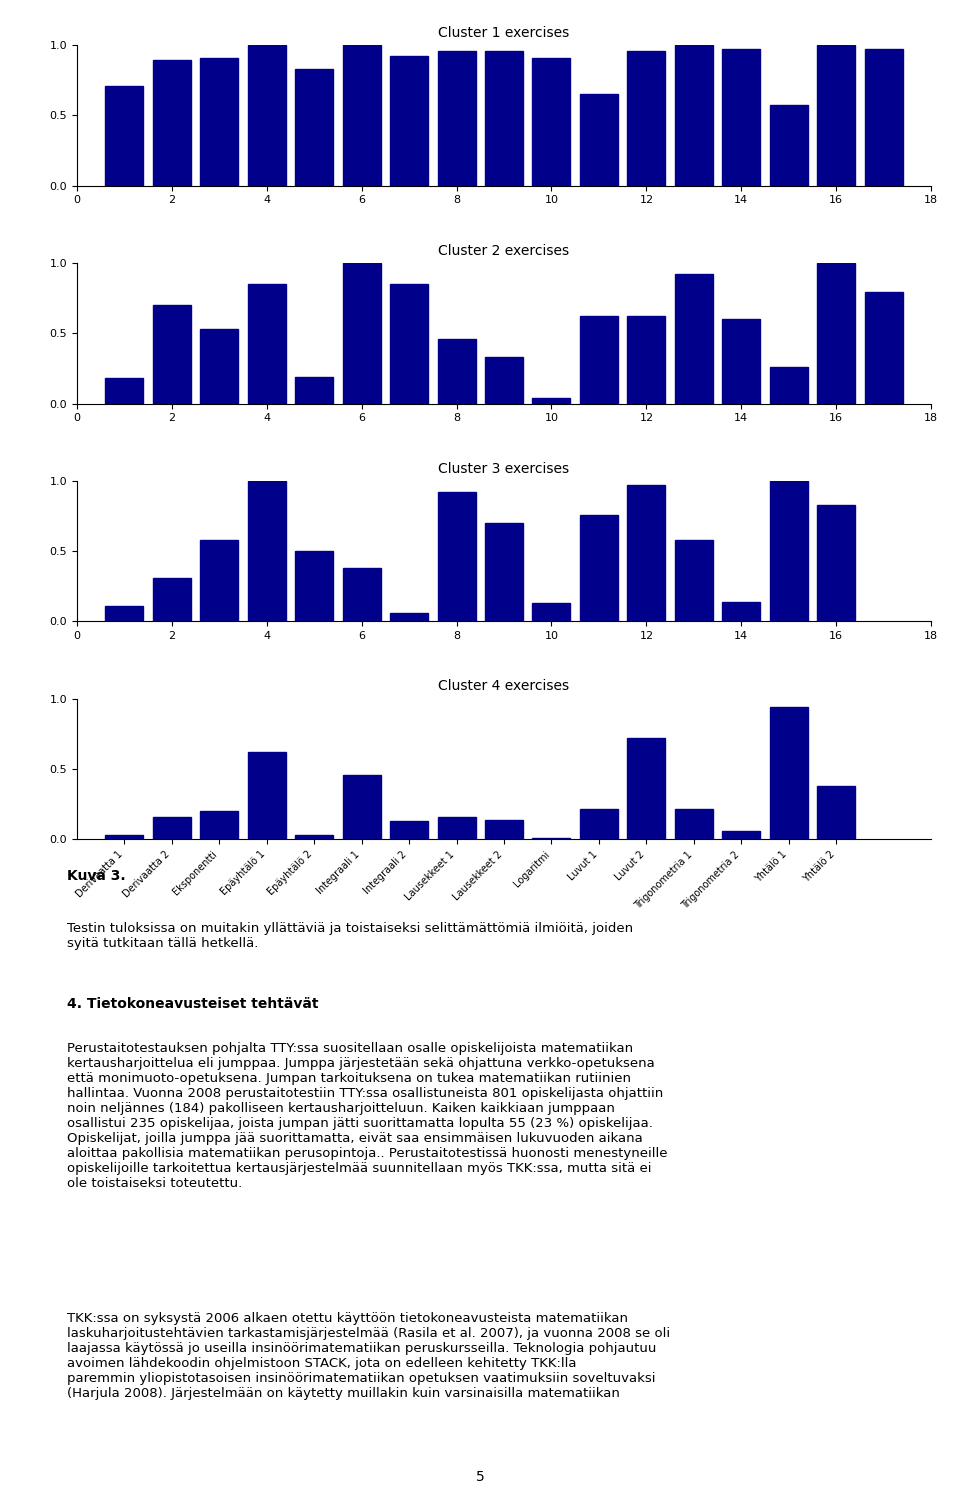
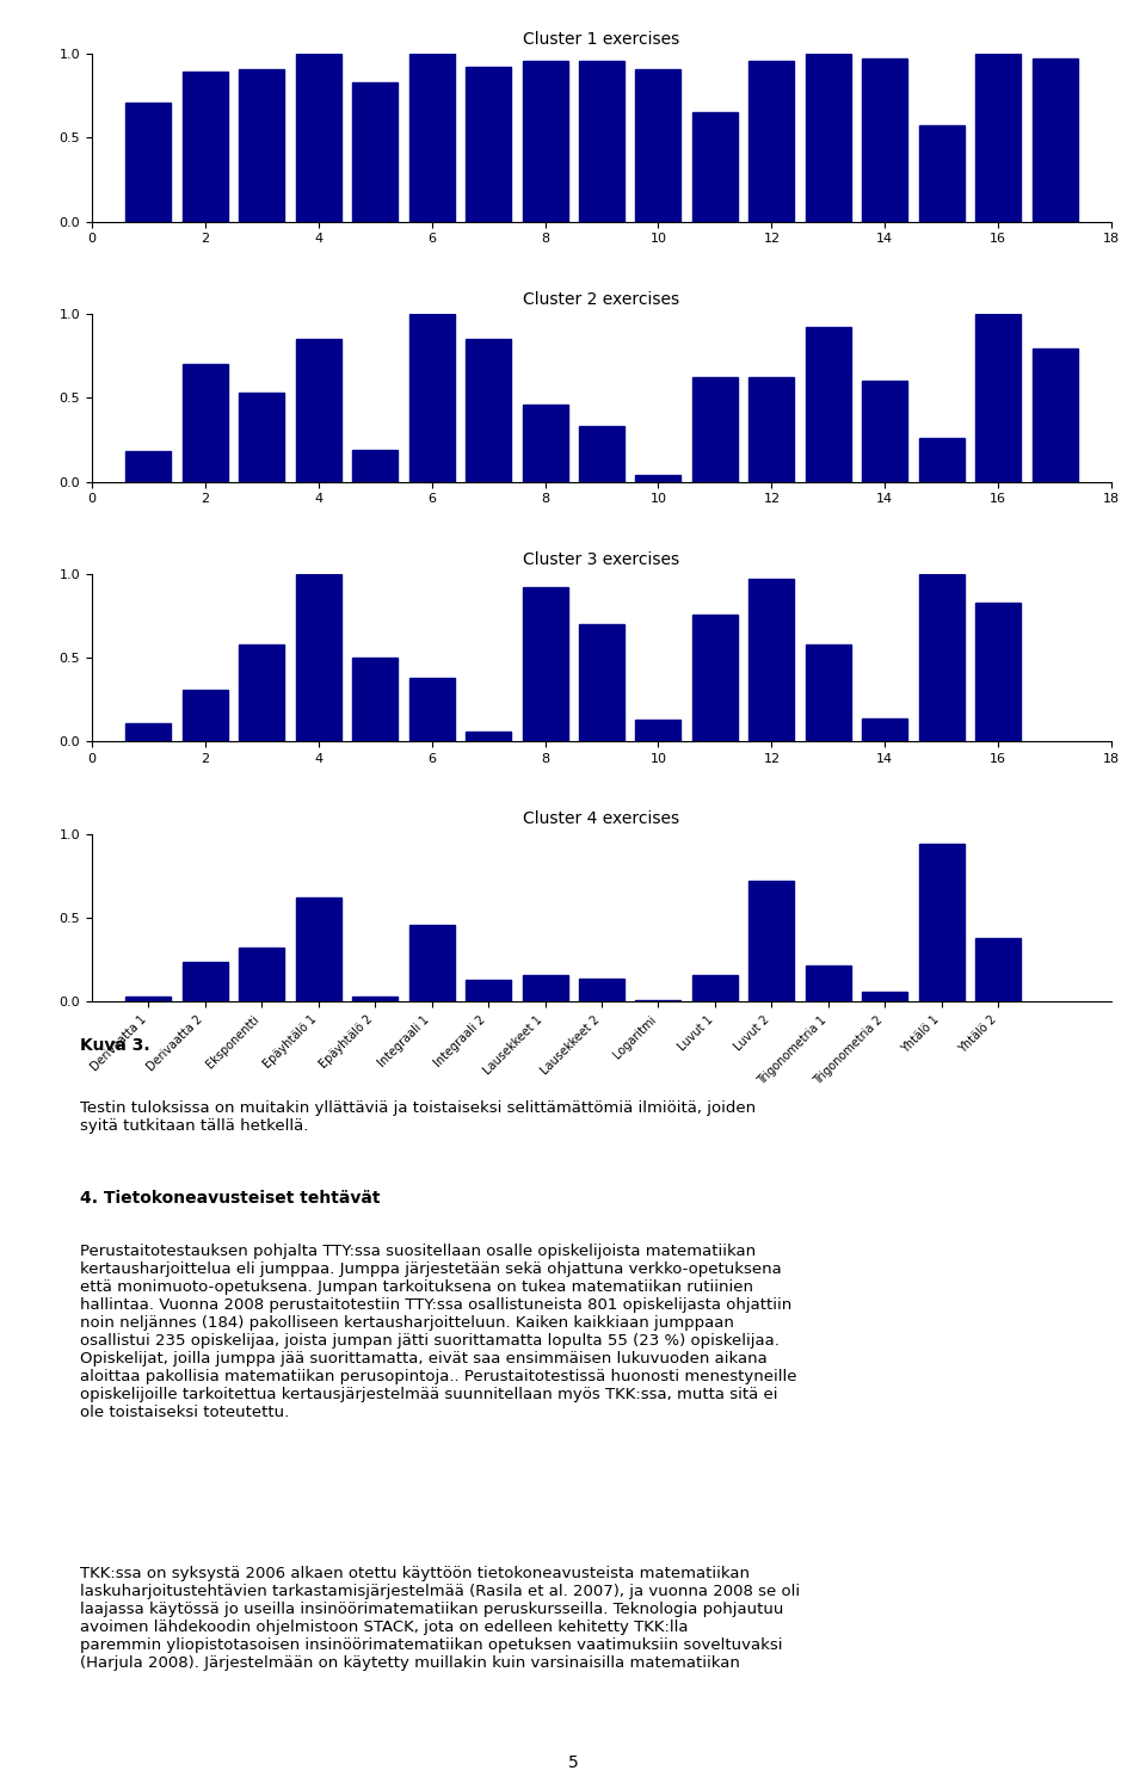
Cluster 4 exercises/Derivaatta 2: 0.16 -> 0.24
Cluster 4 exercises/Eksponentti: 0.20 -> 0.32
Cluster 4 exercises/Luvut 1: 0.22 -> 0.16
